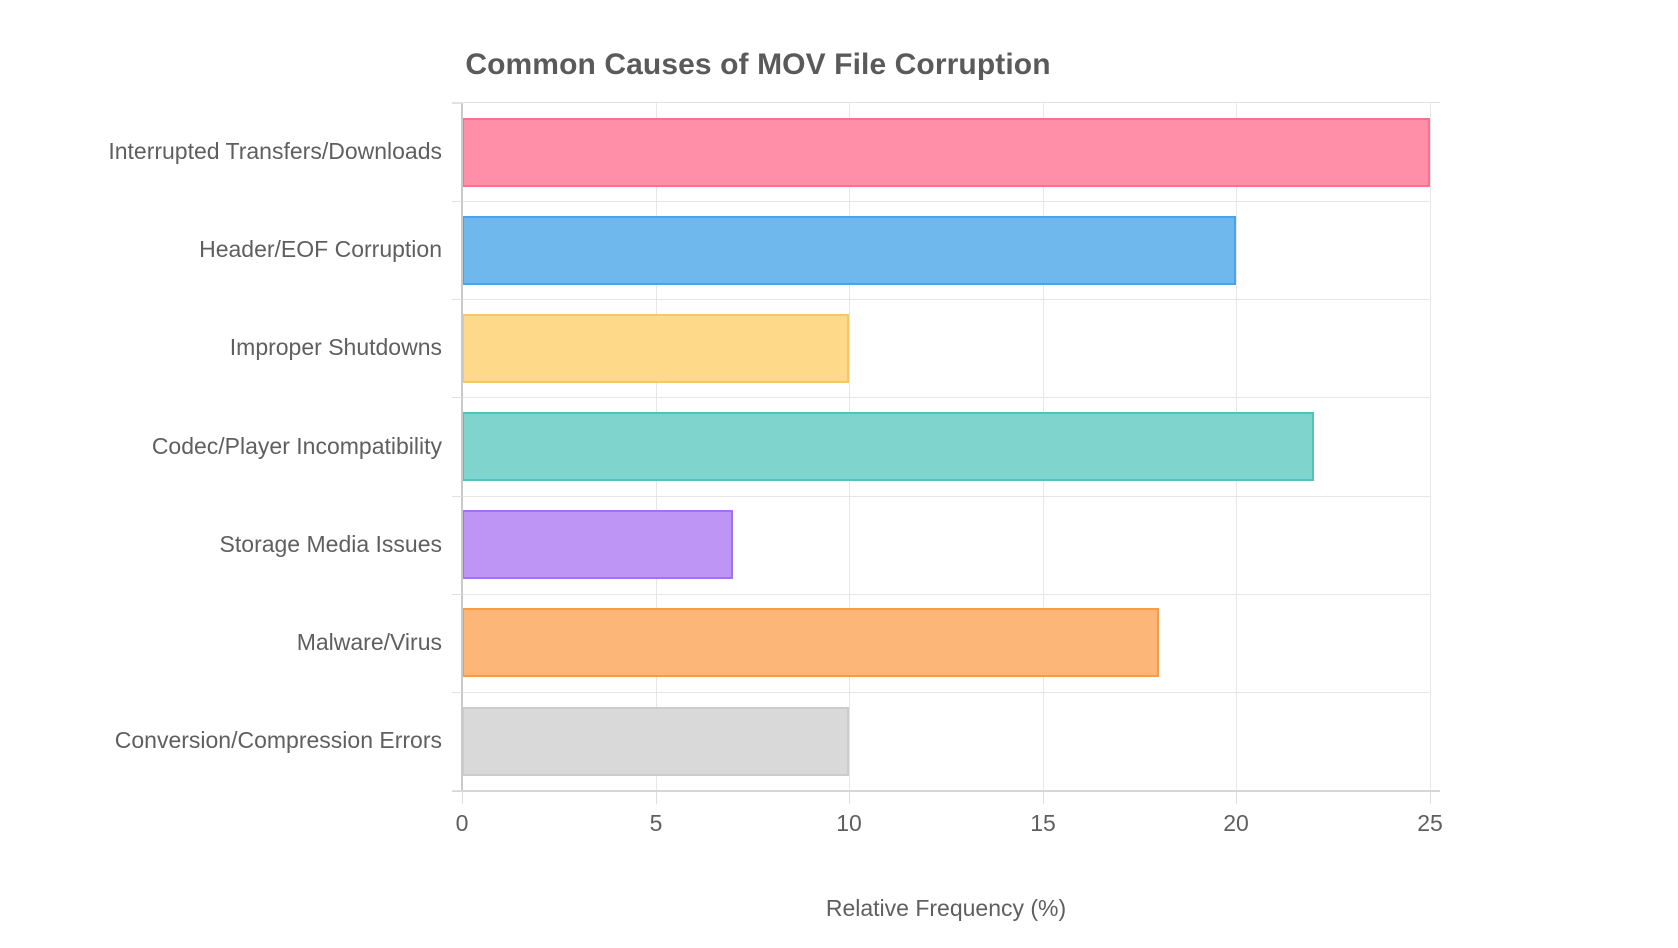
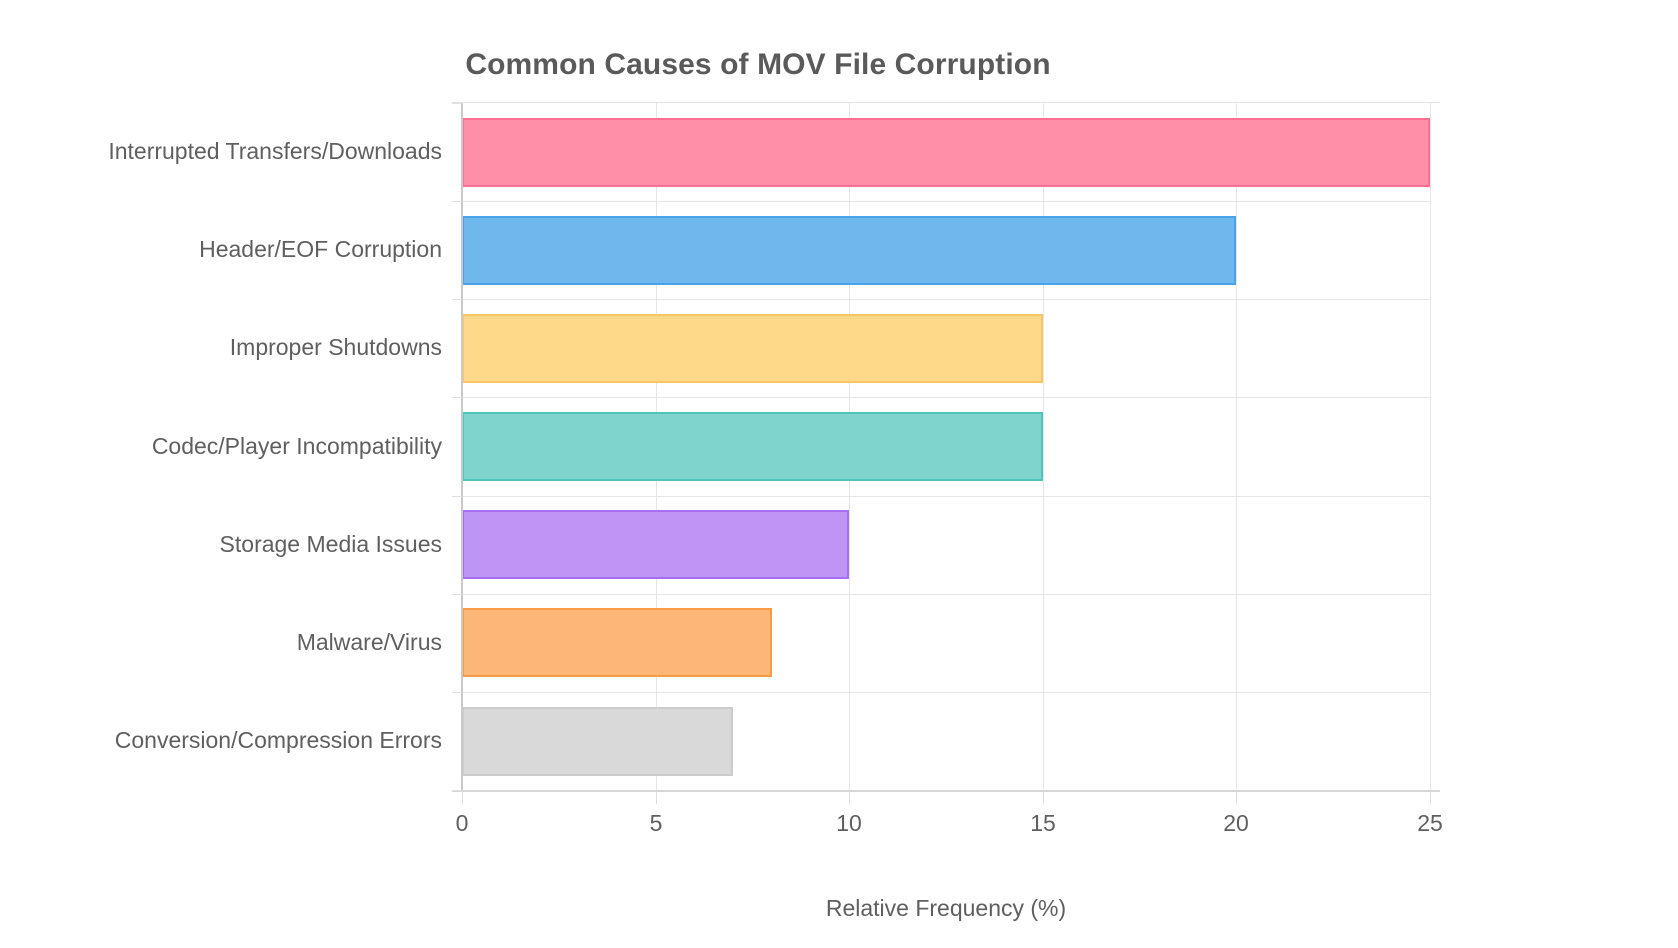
Improper Shutdowns: 10 -> 15
Codec/Player Incompatibility: 22 -> 15
Storage Media Issues: 7 -> 10
Malware/Virus: 18 -> 8
Conversion/Compression Errors: 10 -> 7
